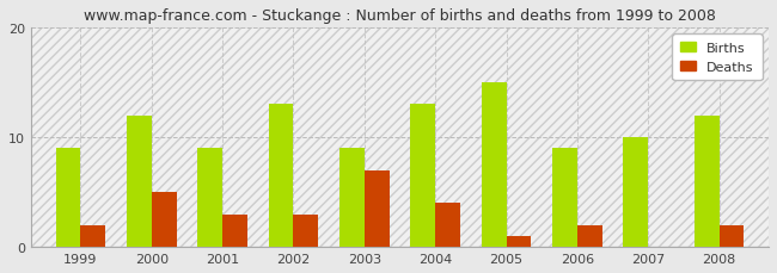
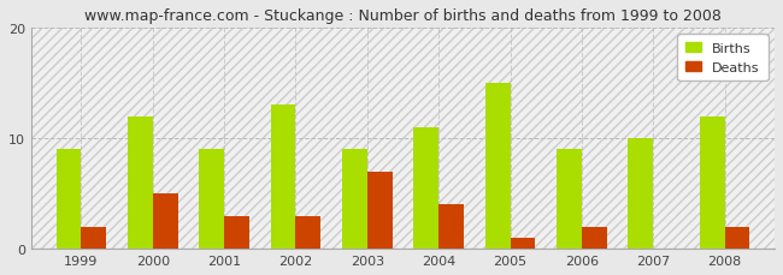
Births/2004: 13 -> 11
